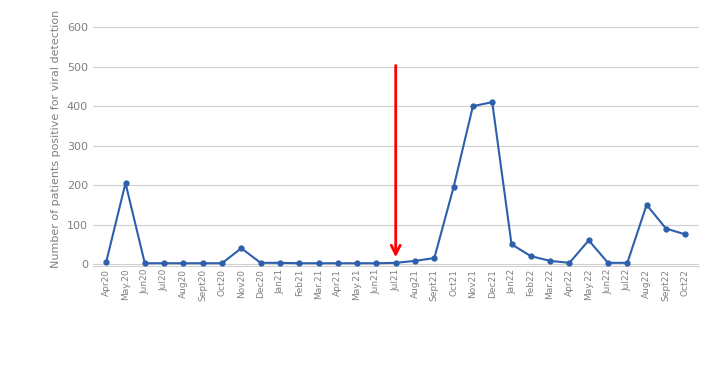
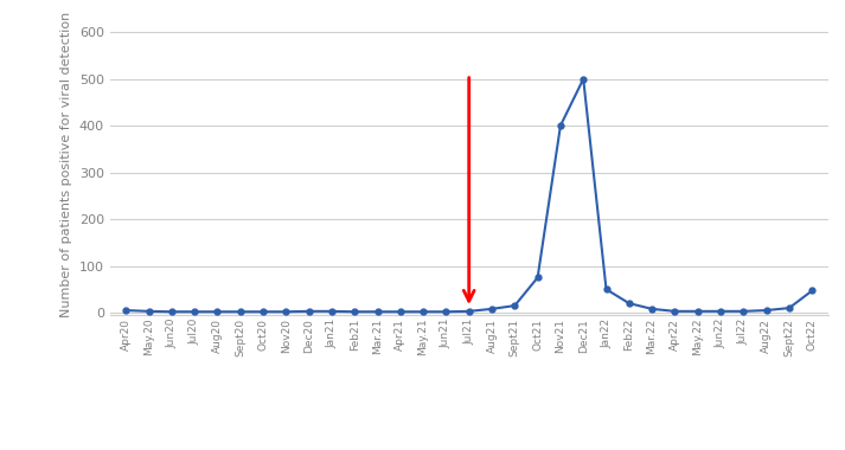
May.20: 205 -> 3
Nov20: 40 -> 2
Oct21: 195 -> 75
Dec21: 410 -> 500
May.22: 60 -> 3
Aug22: 150 -> 5
Sept22: 90 -> 10
Oct22: 75 -> 47
